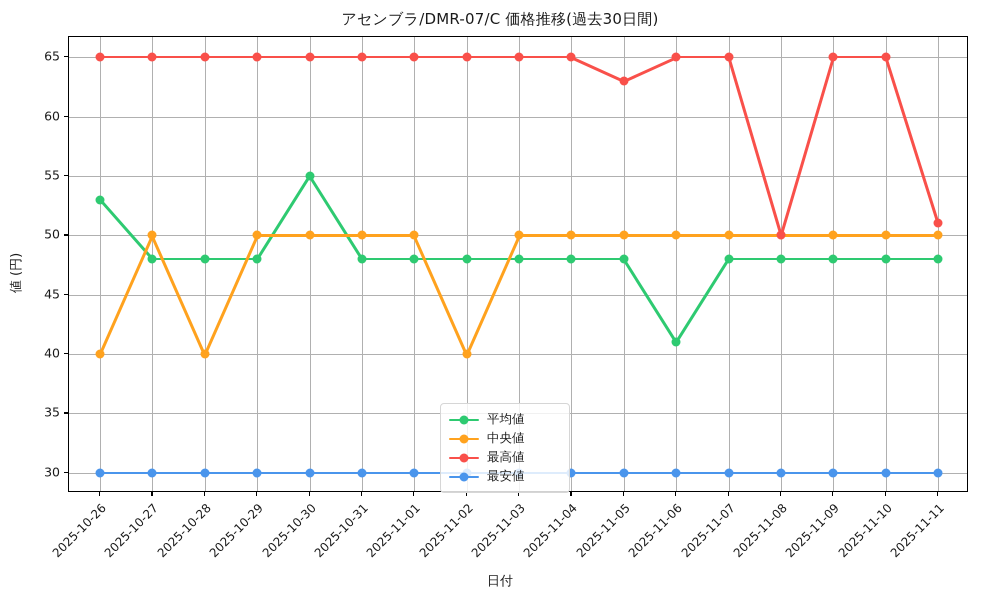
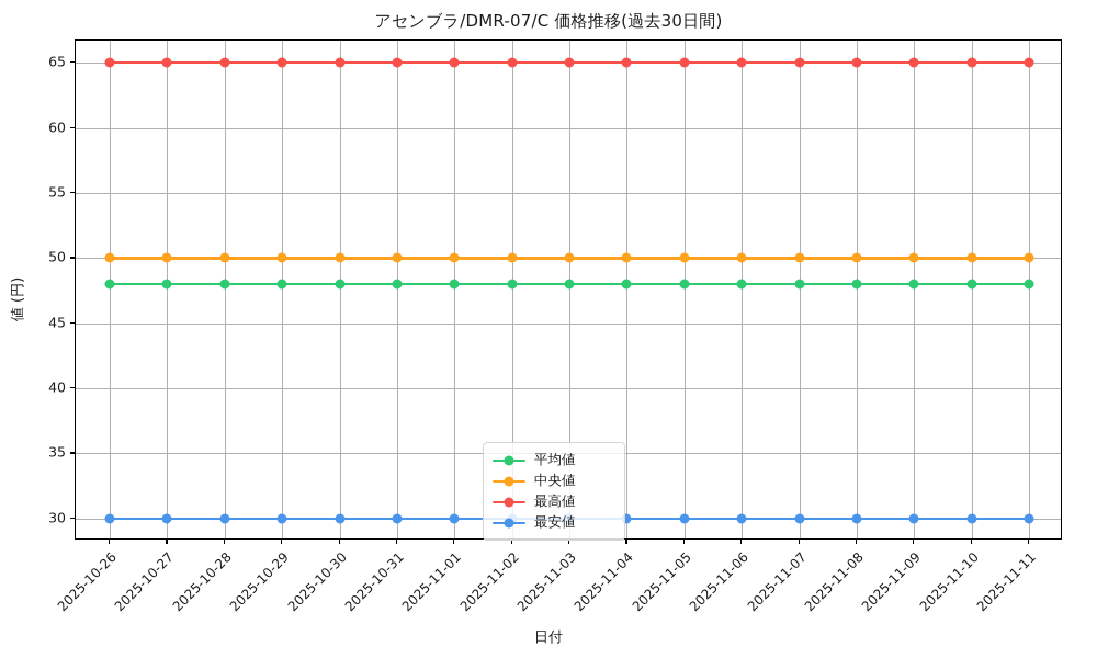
平均値/2025-10-26: 53 -> 48
中央値/2025-10-26: 40 -> 50
中央値/2025-10-28: 40 -> 50
平均値/2025-10-30: 55 -> 48
中央値/2025-11-02: 40 -> 50
最高値/2025-11-05: 63 -> 65
平均値/2025-11-06: 41 -> 48
最高値/2025-11-08: 50 -> 65
最高値/2025-11-11: 51 -> 65
